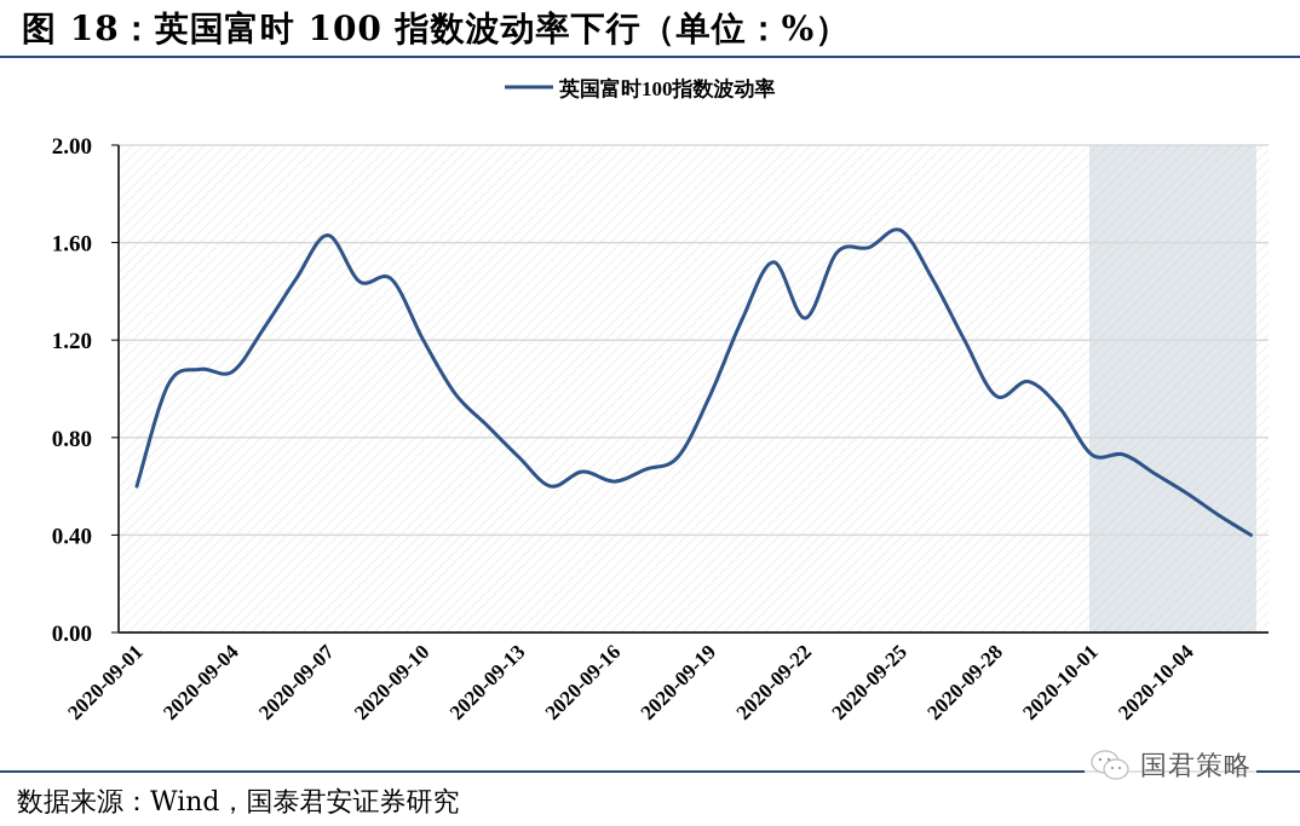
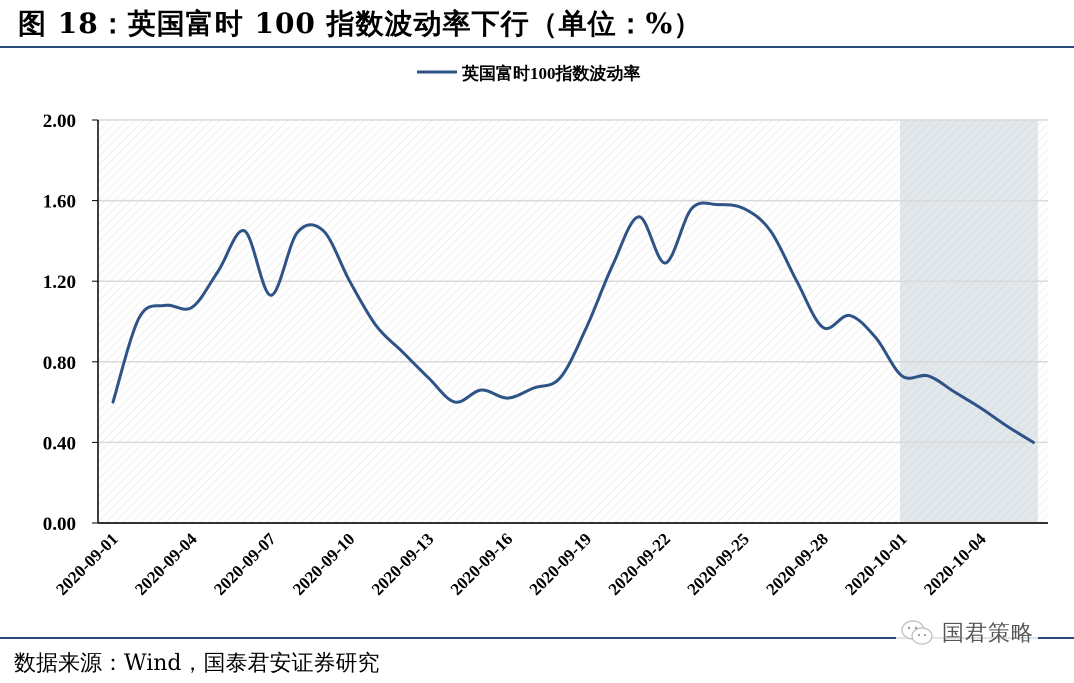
2020-09-07: 1.63 -> 1.13
2020-09-25: 1.65 -> 1.56
